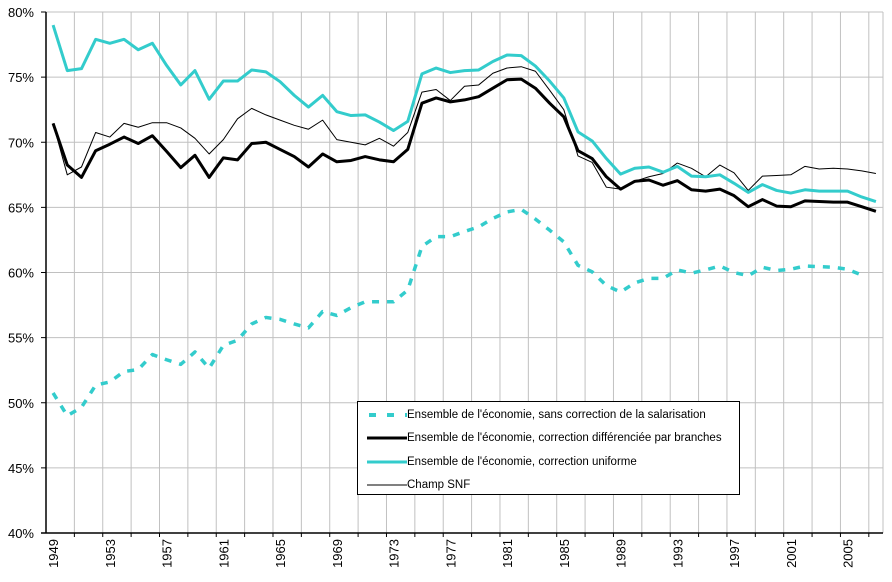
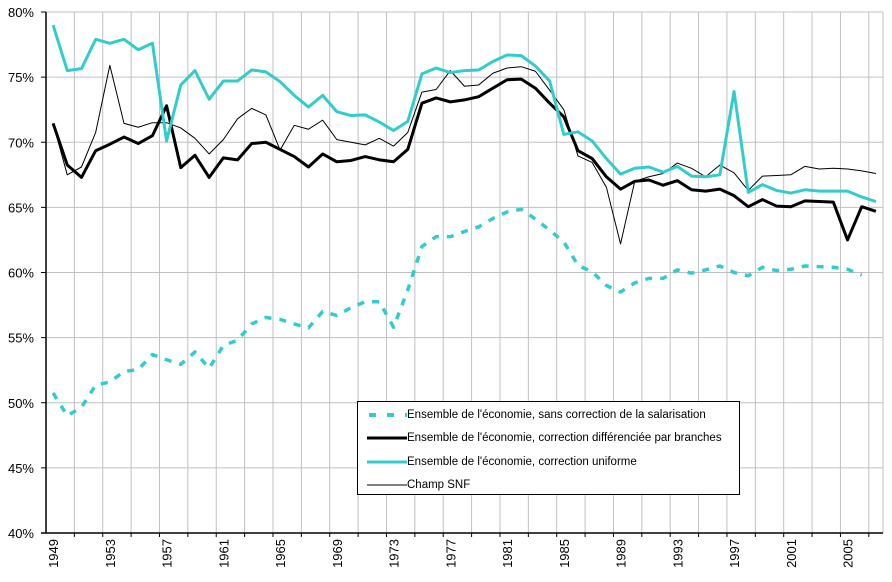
Champ SNF/1953: 70.4% -> 75.9%
Ensemble de l'économie, correction différenciée par branches/1957: 69.3% -> 72.8%
Ensemble de l'économie, correction uniforme/1957: 75.9% -> 70.1%
Champ SNF/1965: 71.7% -> 69.4%
Ensemble de l'économie, sans correction de la salarisation/1973: 57.8% -> 55.8%
Champ SNF/1977: 73.2% -> 75.5%
Ensemble de l'économie, correction uniforme/1985: 73.4% -> 70.6%
Champ SNF/1989: 66.4% -> 62.2%
Ensemble de l'économie, correction uniforme/1997: 66.8% -> 73.9%
Ensemble de l'économie, correction différenciée par branches/2005: 65.4% -> 62.5%
